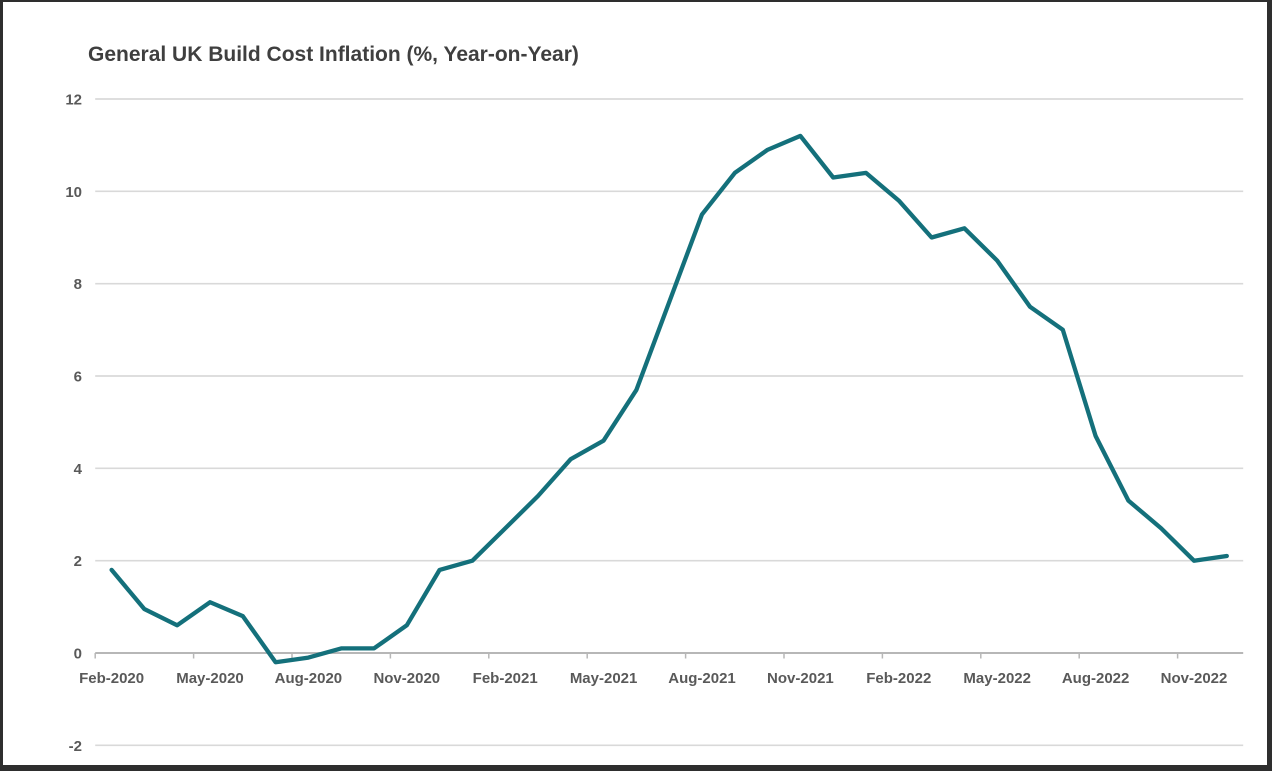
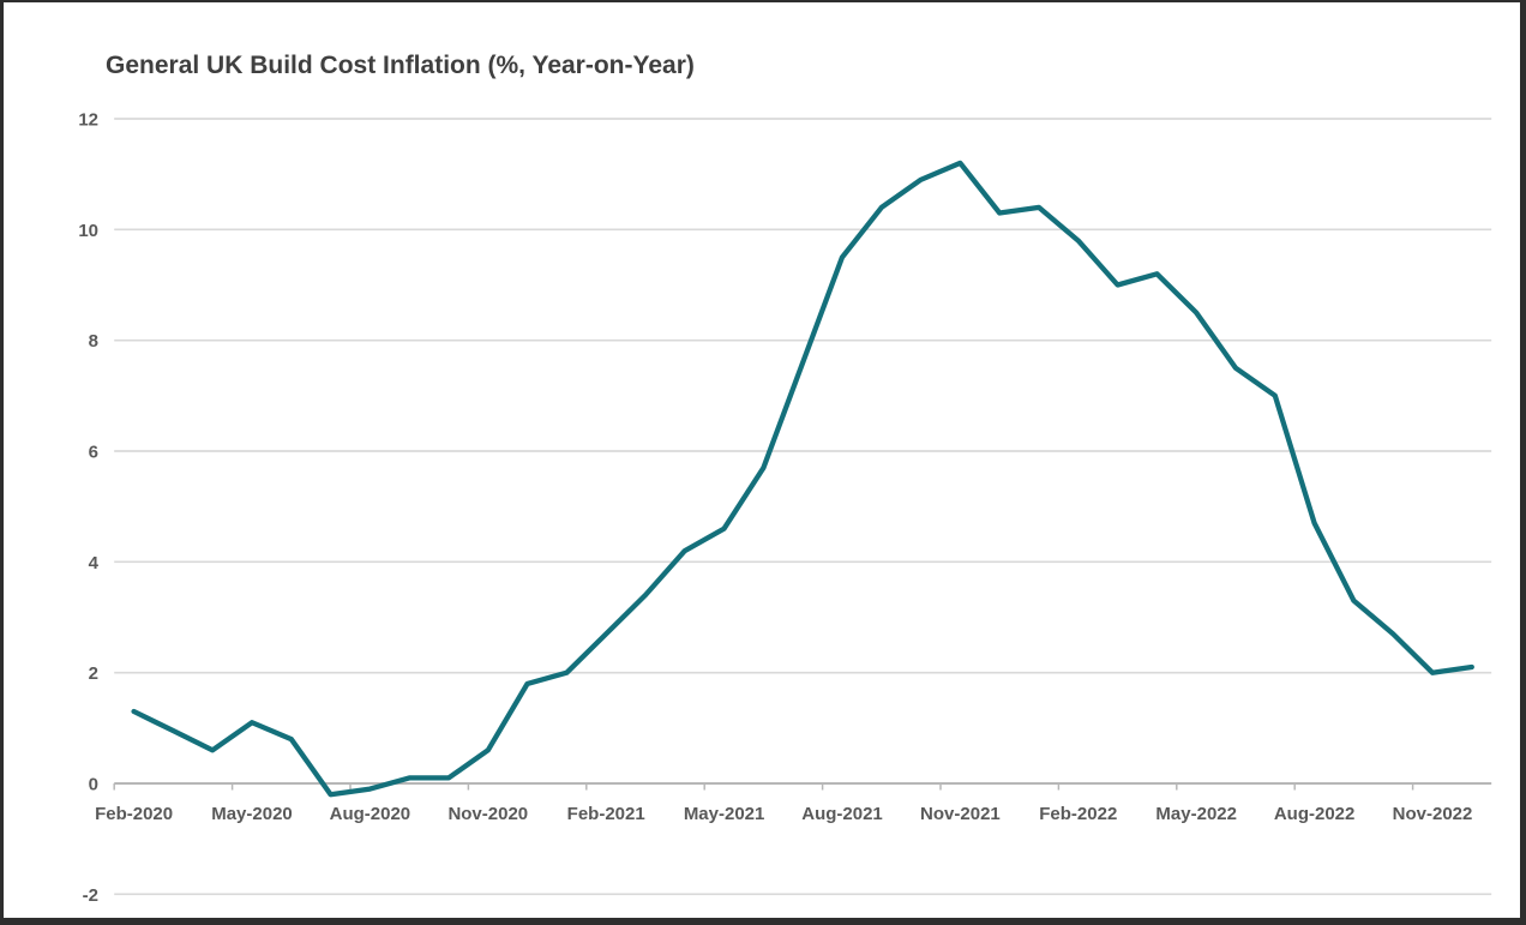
Feb-2020: 1.8 -> 1.3
